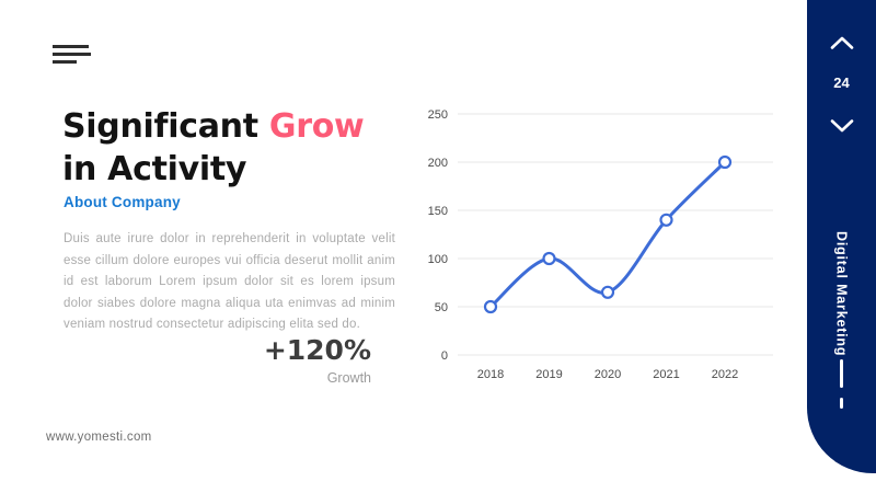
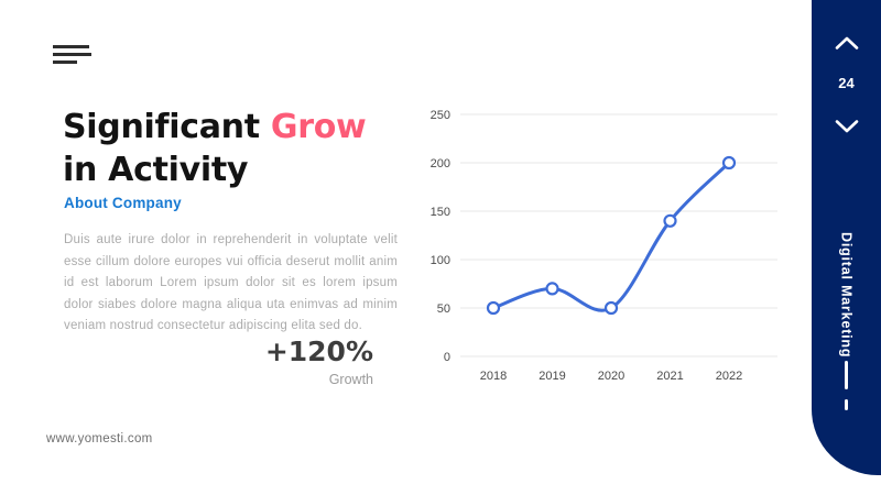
2019: 100 -> 70
2020: 60 -> 50
